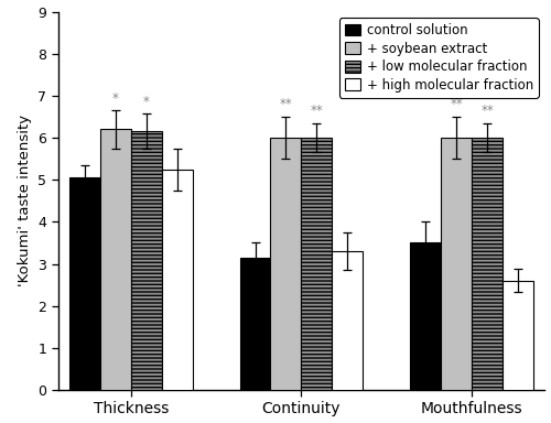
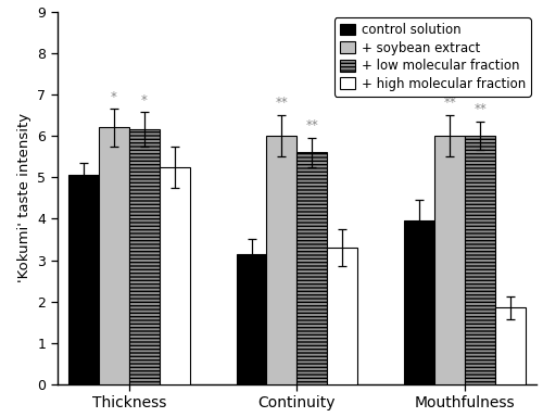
+ low molecular fraction/Continuity: 6.00 -> 5.60
control solution/Mouthfulness: 3.50 -> 3.95
+ high molecular fraction/Mouthfulness: 2.60 -> 1.85
